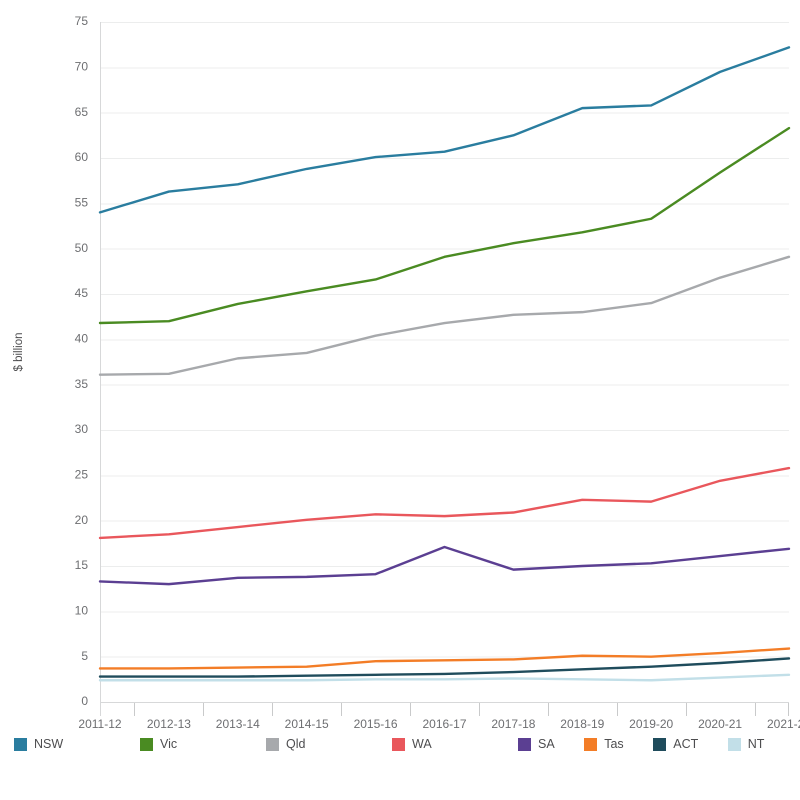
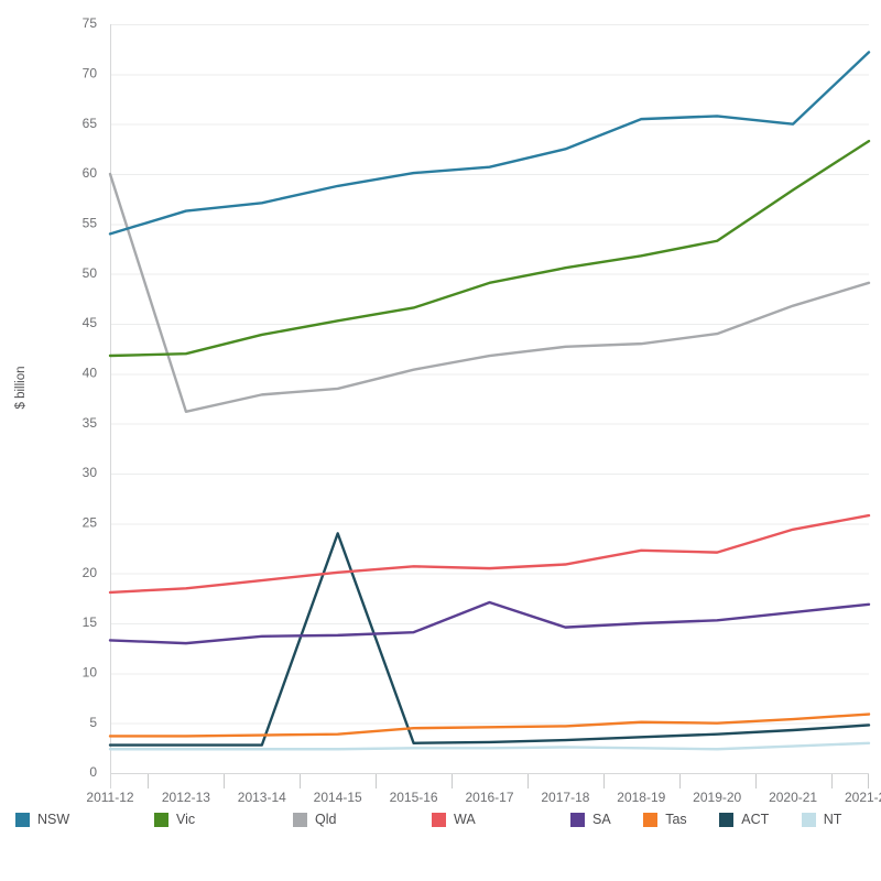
Qld/2011-12: 36 -> 60
ACT/2014-15: 3 -> 24
NSW/2020-21: 70 -> 65
